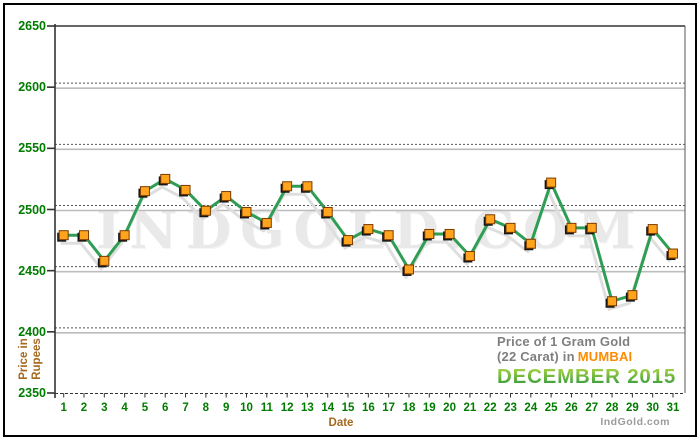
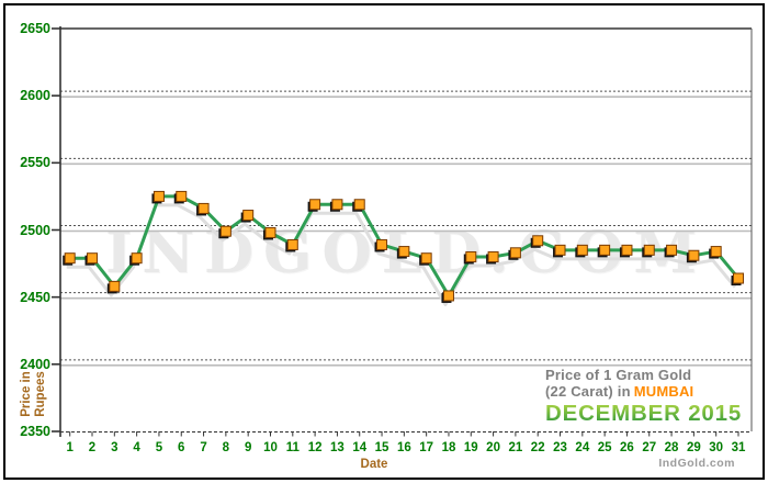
5: 2515 -> 2525
14: 2498 -> 2519
15: 2475 -> 2489
21: 2462 -> 2483
24: 2472 -> 2485
25: 2522 -> 2485
28: 2425 -> 2485
29: 2430 -> 2481
